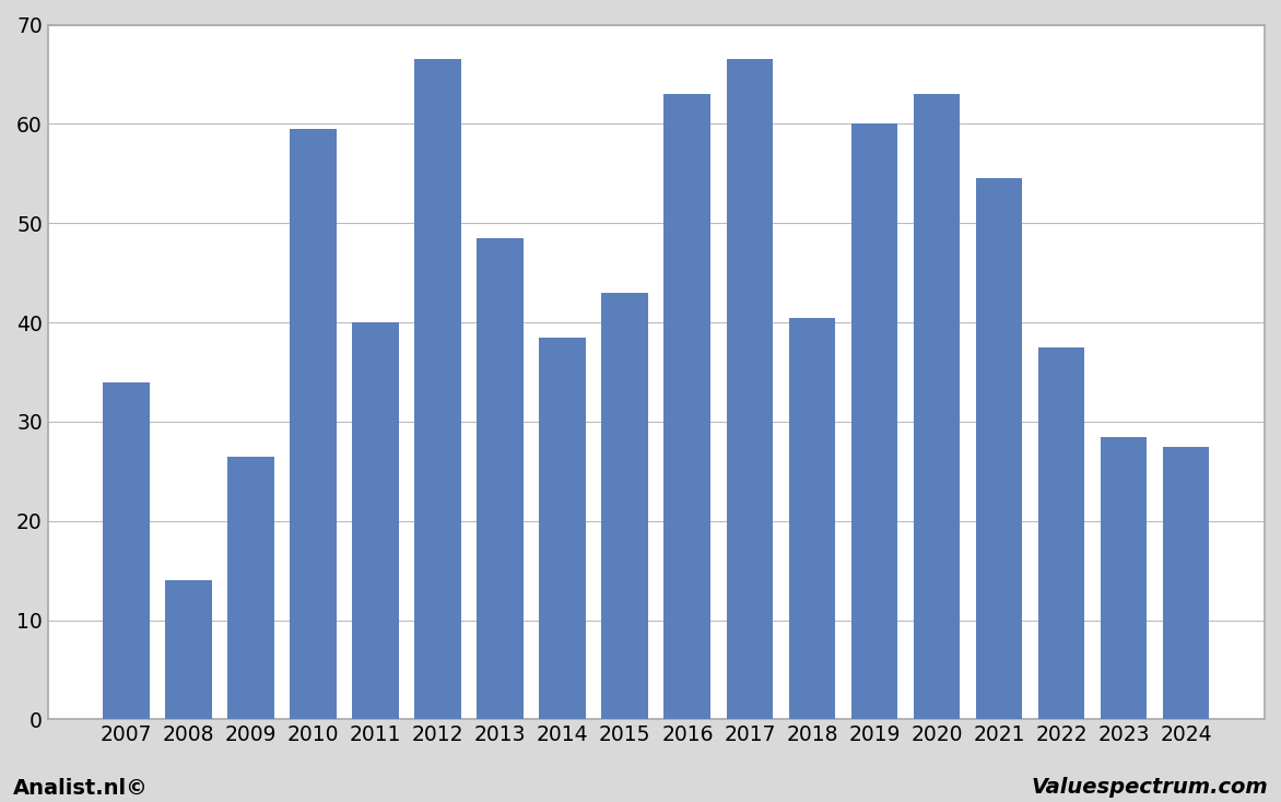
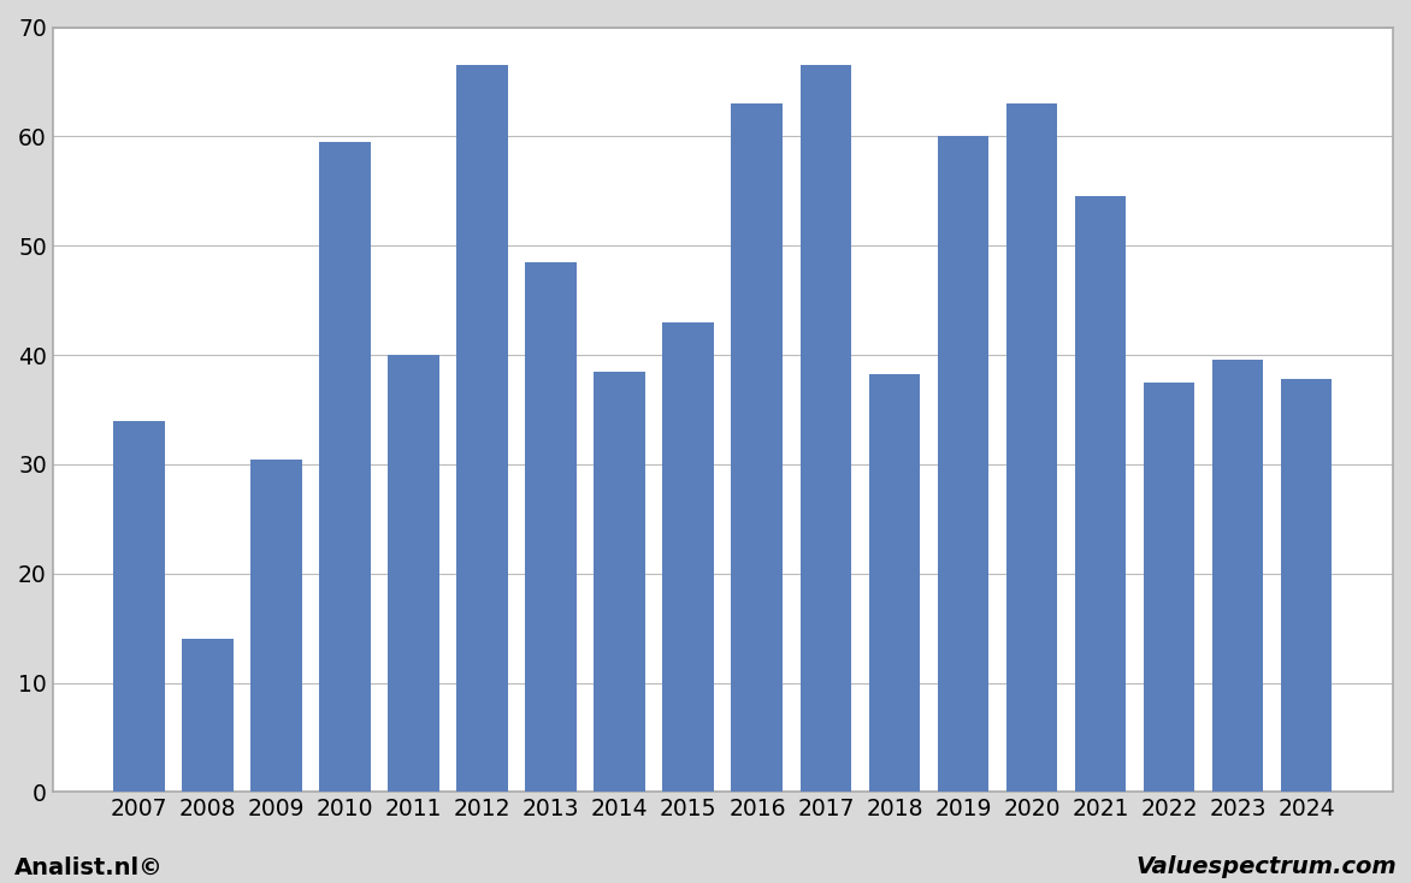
2009: 26.5 -> 30.4
2018: 40.5 -> 38.2
2023: 28.5 -> 39.6
2024: 27.5 -> 37.8
